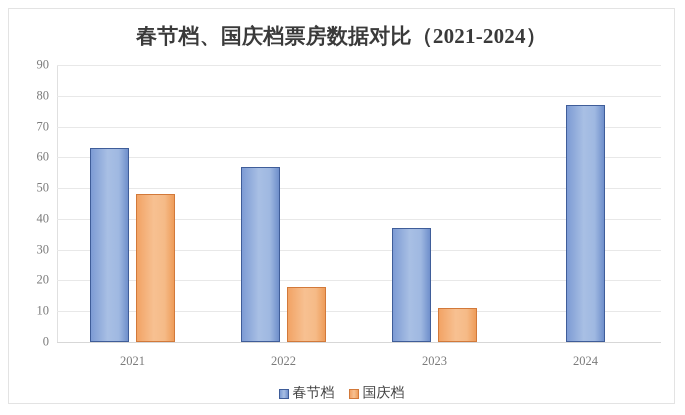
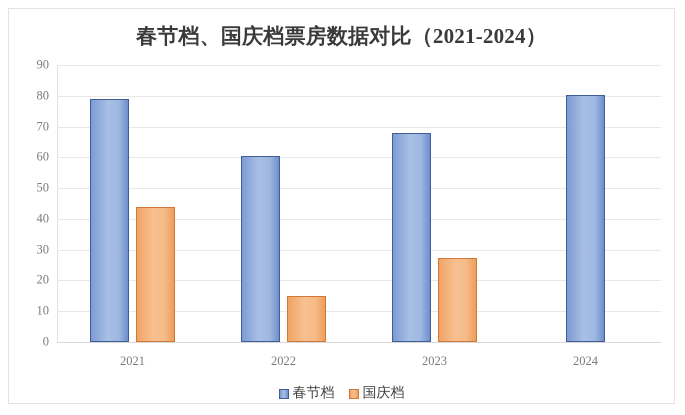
春节档/2021: 63 -> 79
国庆档/2021: 48 -> 44
春节档/2022: 57 -> 60
国庆档/2022: 18 -> 15
春节档/2023: 37 -> 68
国庆档/2023: 11 -> 27
春节档/2024: 77 -> 80
